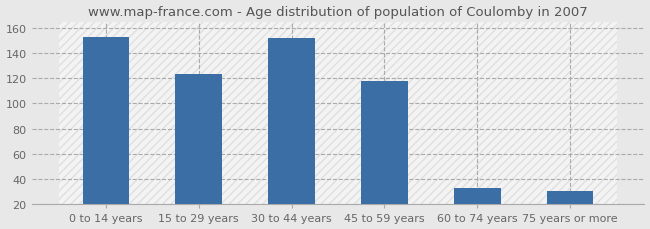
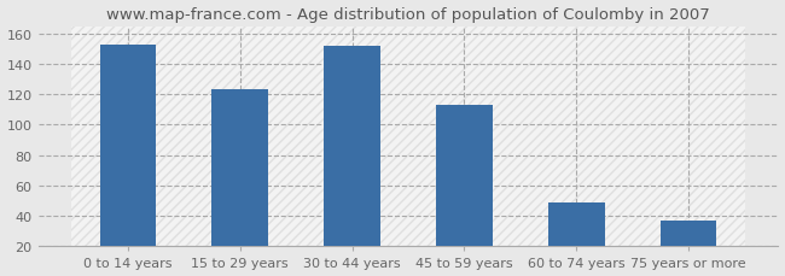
45 to 59 years: 118 -> 113
60 to 74 years: 33 -> 49
75 years or more: 31 -> 37
